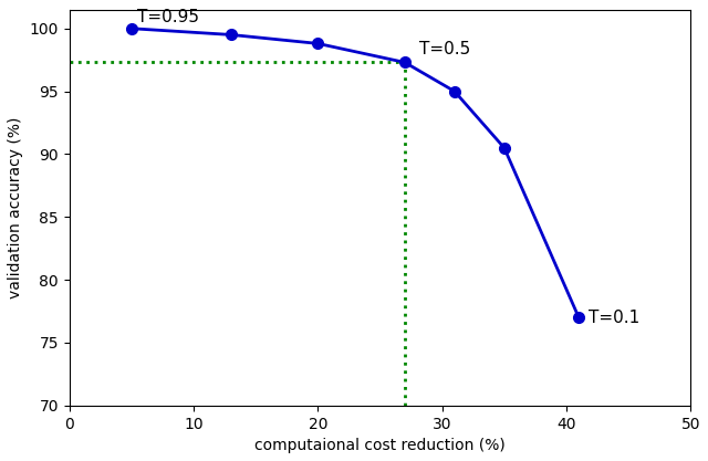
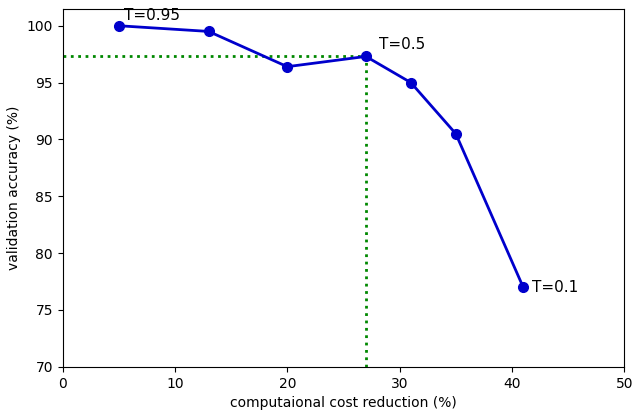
20: 98.8 -> 96.4
